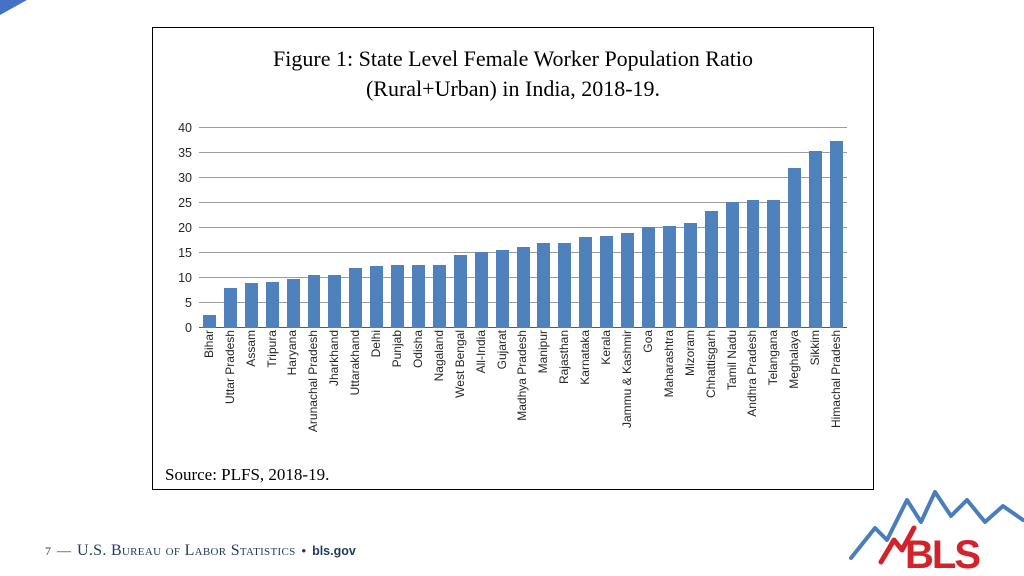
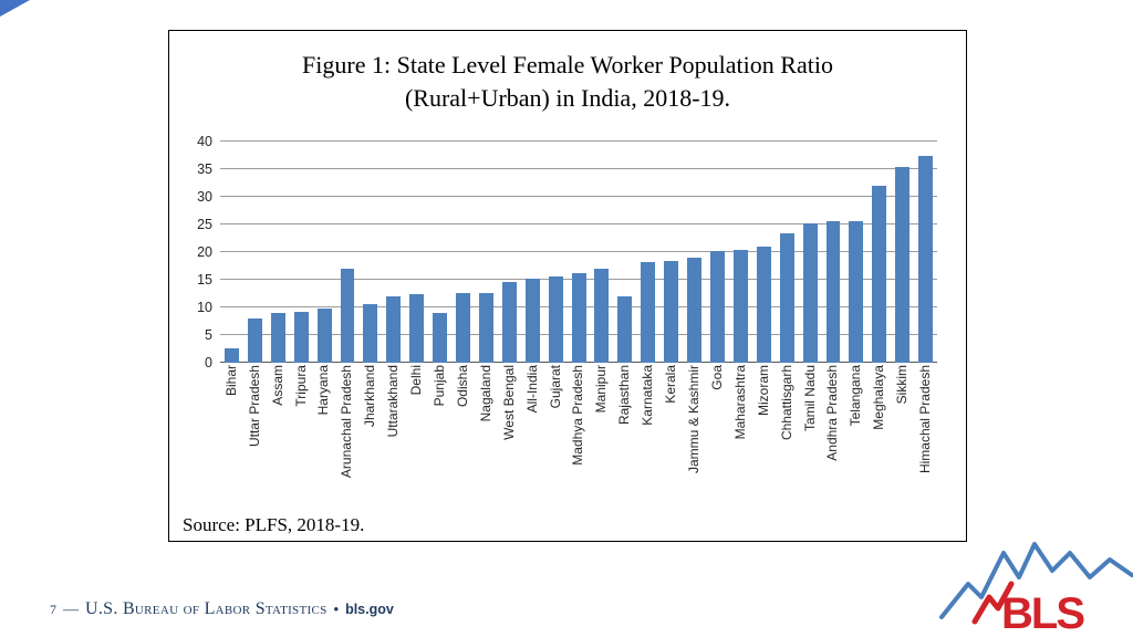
Arunachal Pradesh: 11 -> 17
Punjab: 13 -> 9
Rajasthan: 17 -> 12
